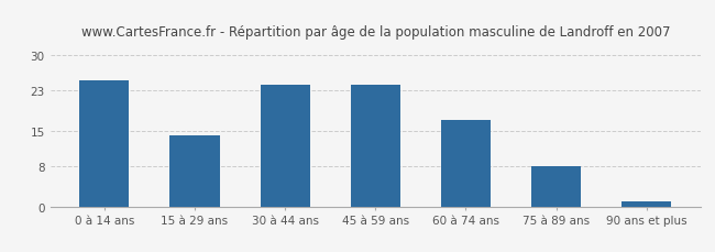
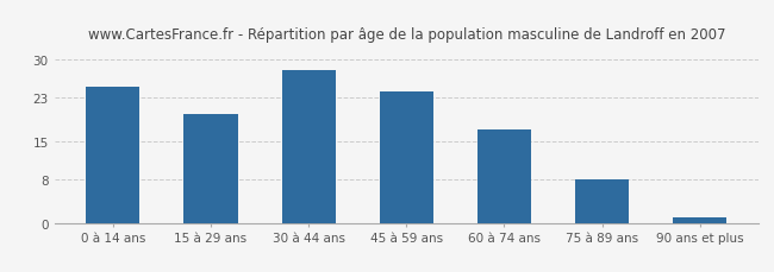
15 à 29 ans: 14 -> 20
30 à 44 ans: 24 -> 28
